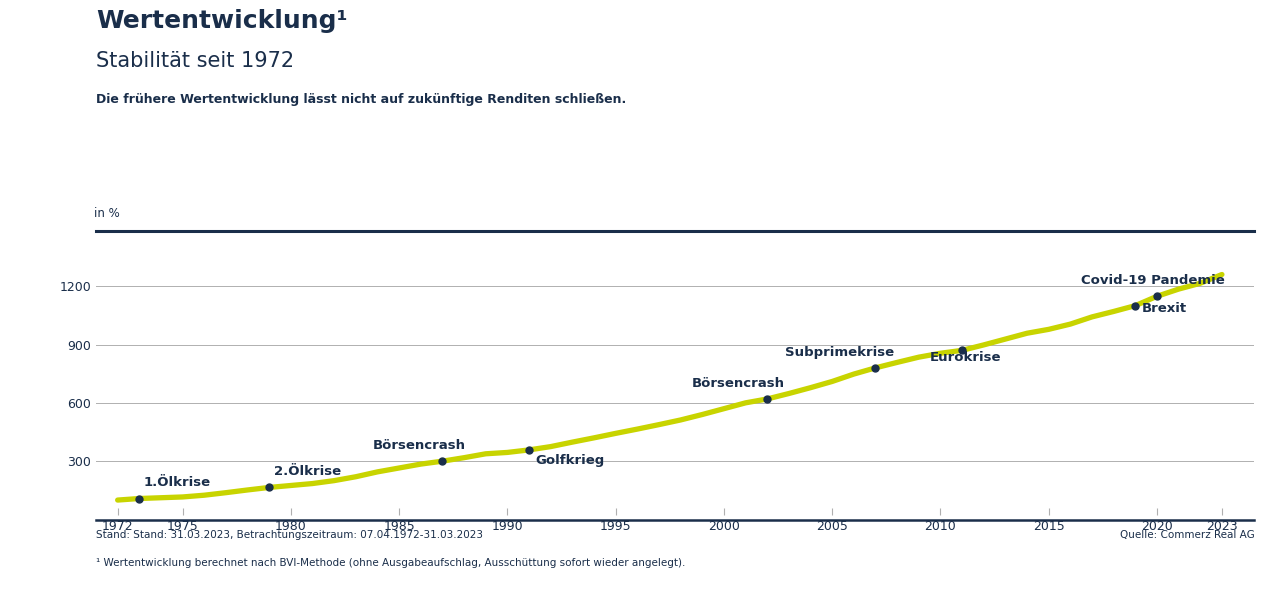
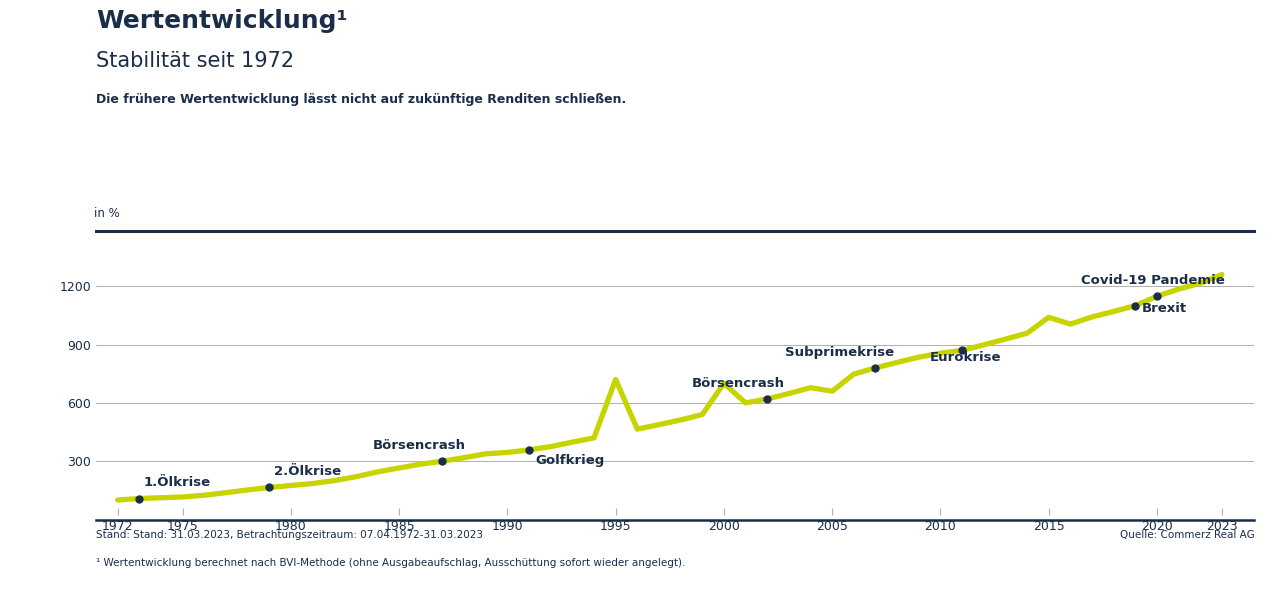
1995: 440 -> 720
2000: 570 -> 700
2005: 710 -> 660
2015: 980 -> 1040
